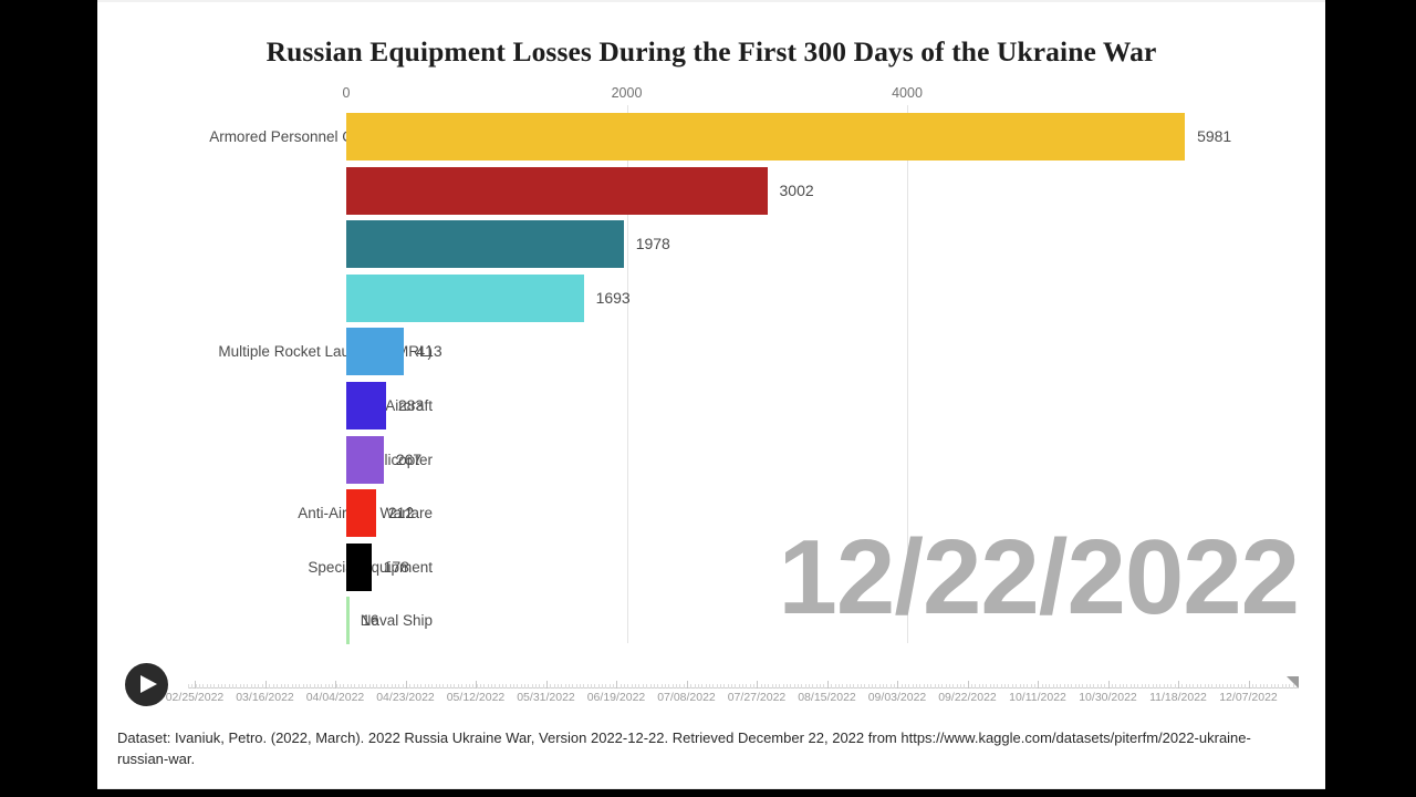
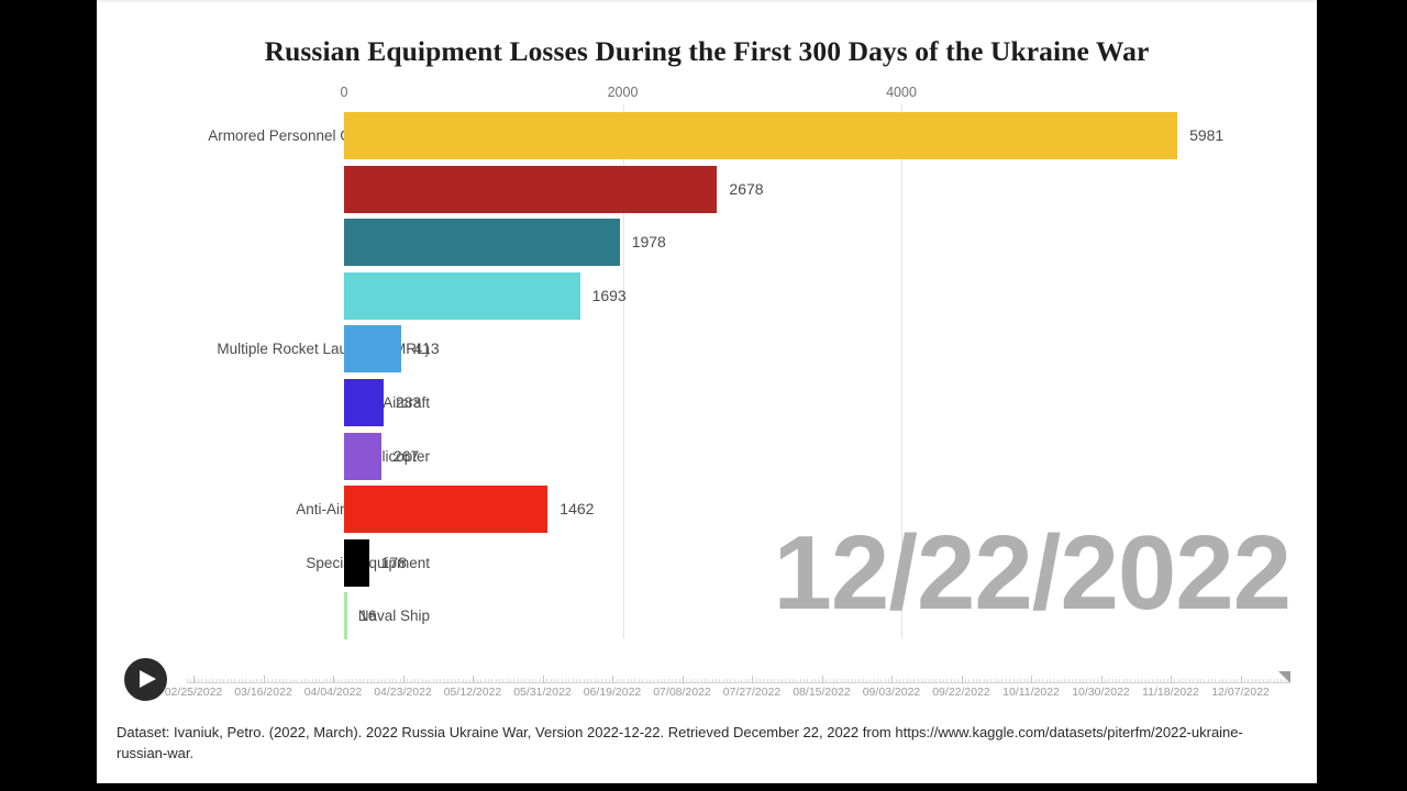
Tank: 3002 -> 2678
Anti-Aircraft Warfare: 212 -> 1462
